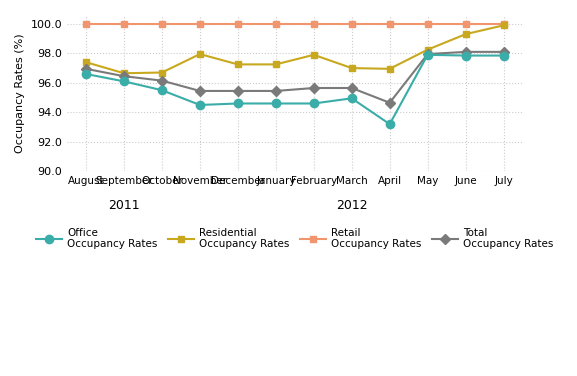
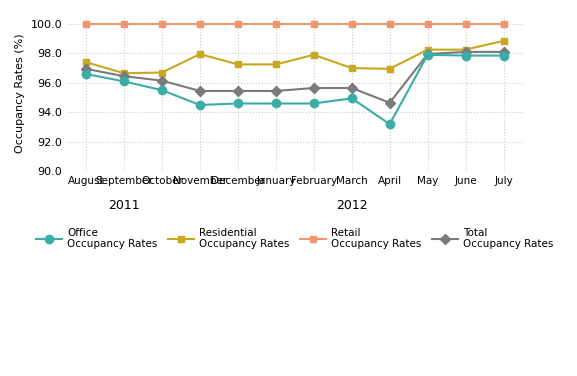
Residential Occupancy Rates/June: 99.3 -> 98.2
Residential Occupancy Rates/July: 99.9 -> 98.8
